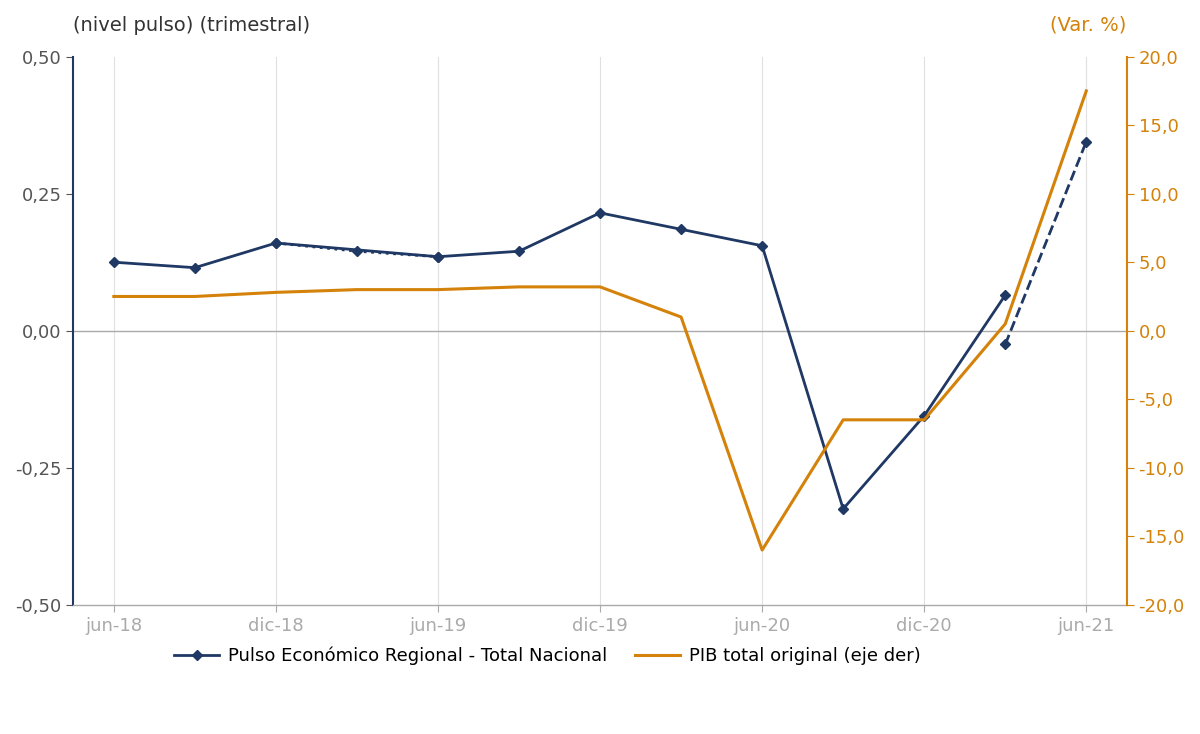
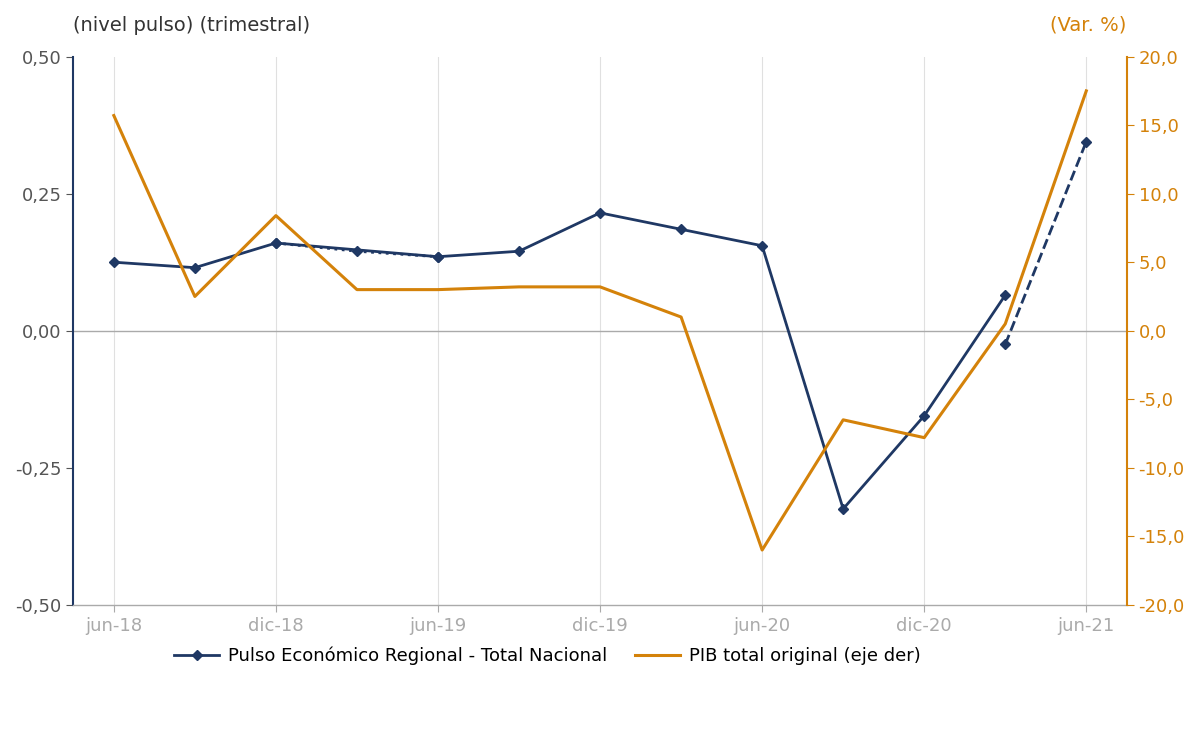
PIB total original (eje der)/jun-18: 2,5 -> 15,7
PIB total original (eje der)/dic-18: 2,8 -> 8,4
PIB total original (eje der)/dic-20: -6,5 -> -7,8
